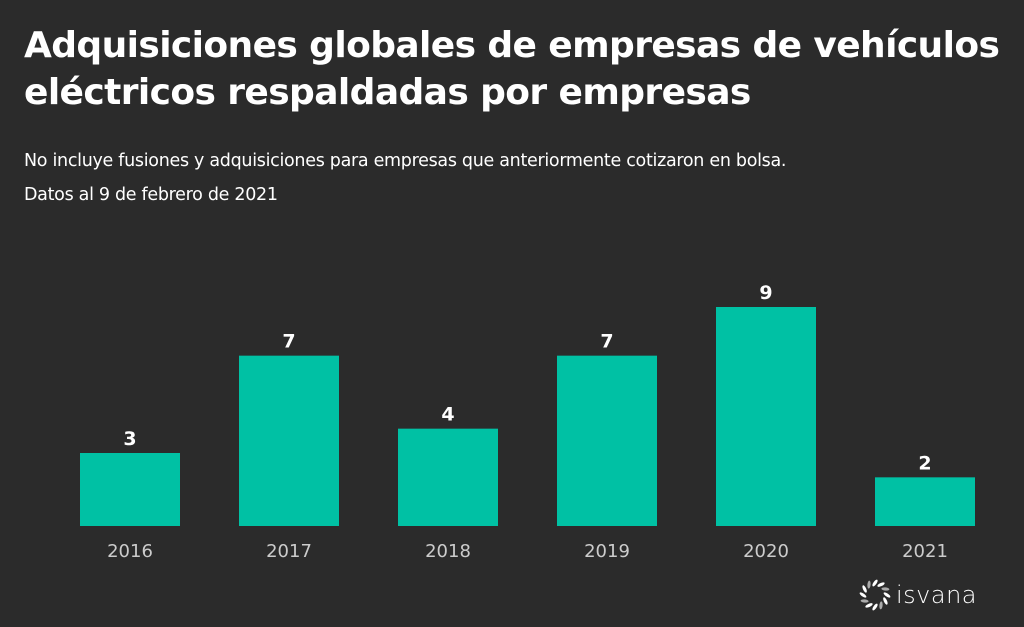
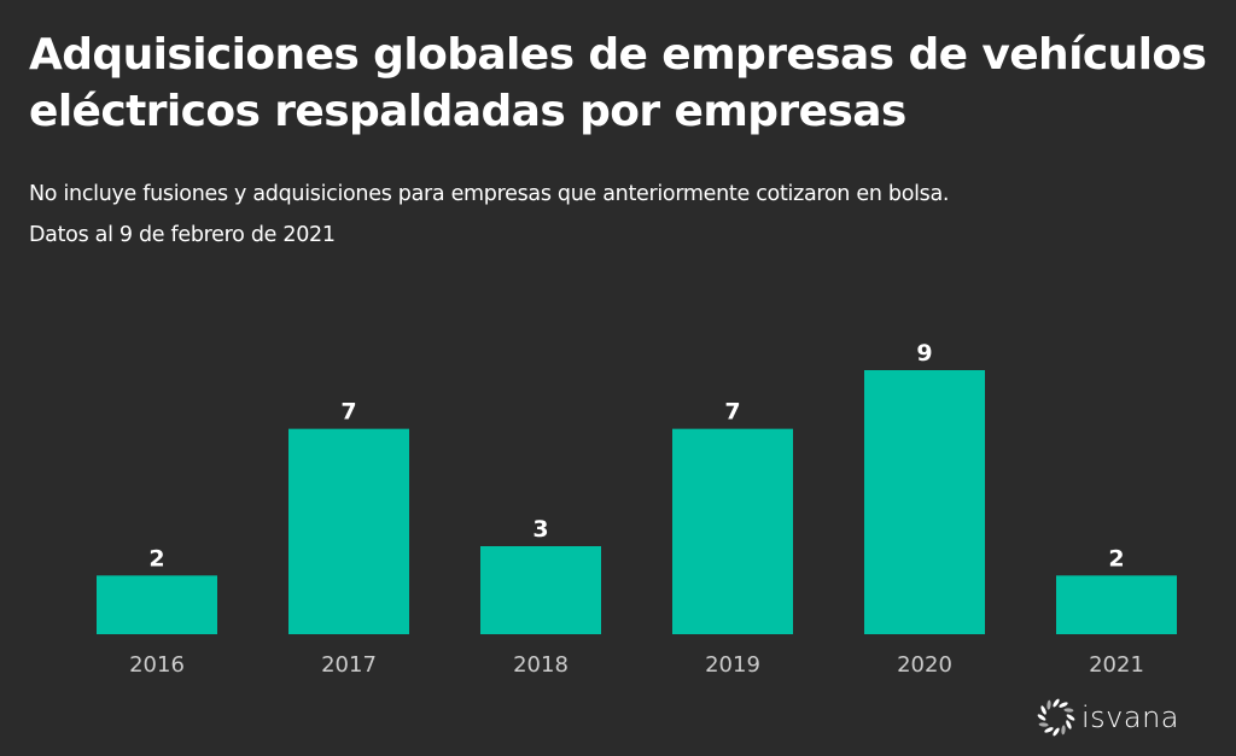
2016: 3 -> 2
2018: 4 -> 3
